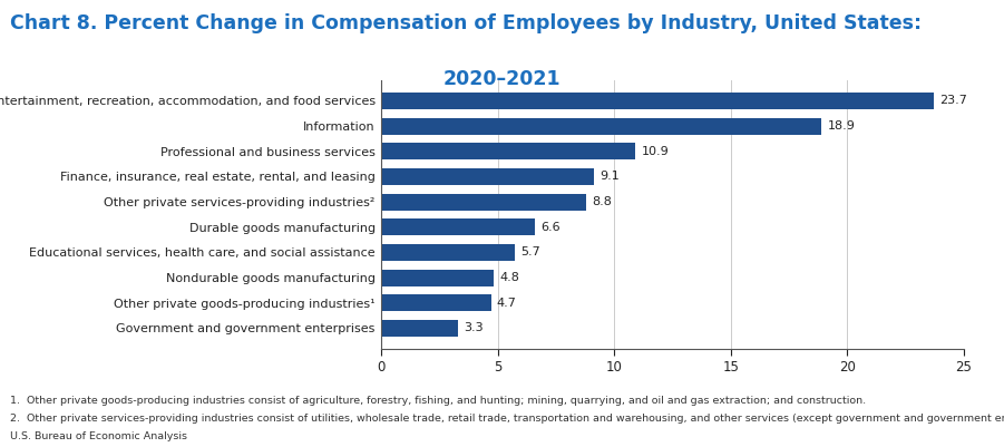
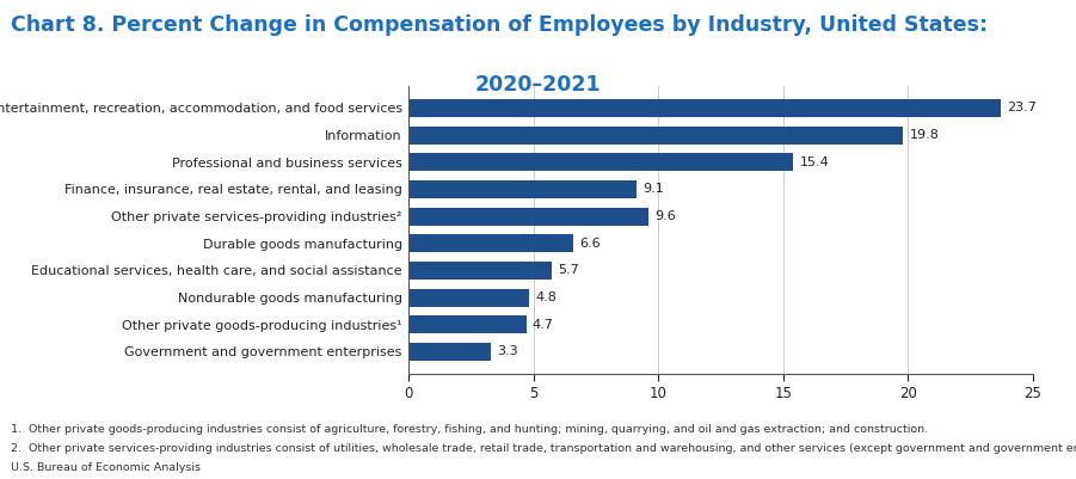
Information: 18.9 -> 19.8
Professional and business services: 10.9 -> 15.4
Other private services-providing industries²: 8.8 -> 9.6
